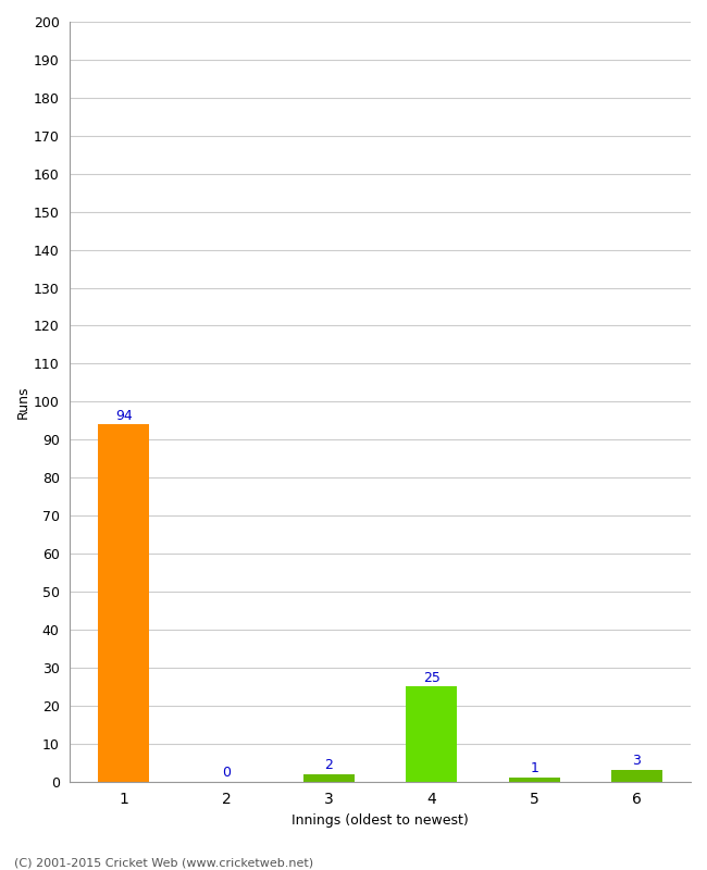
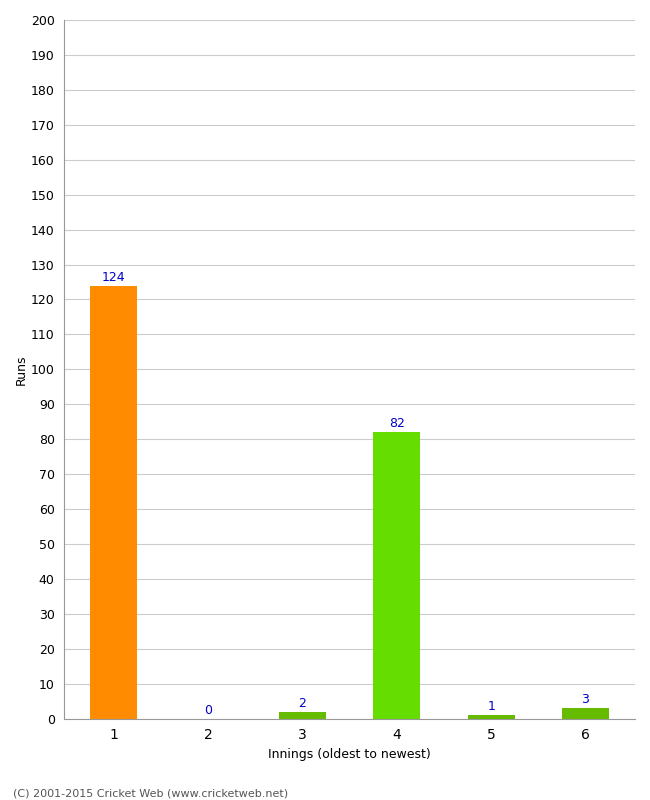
1: 94 -> 124
4: 25 -> 82
